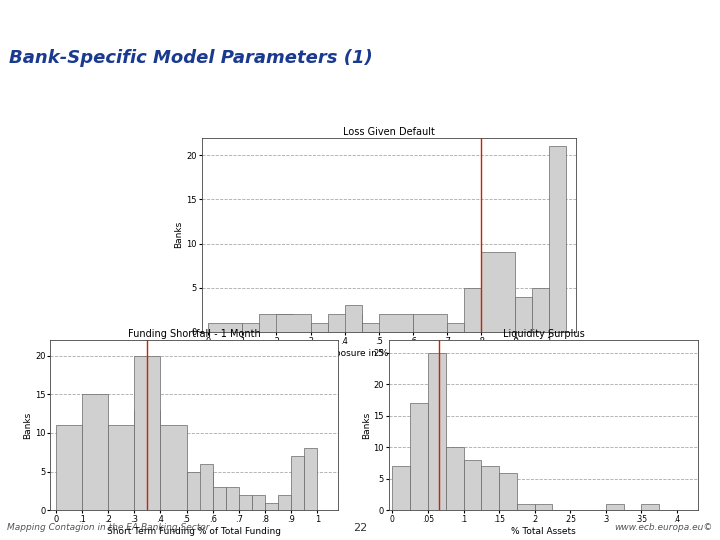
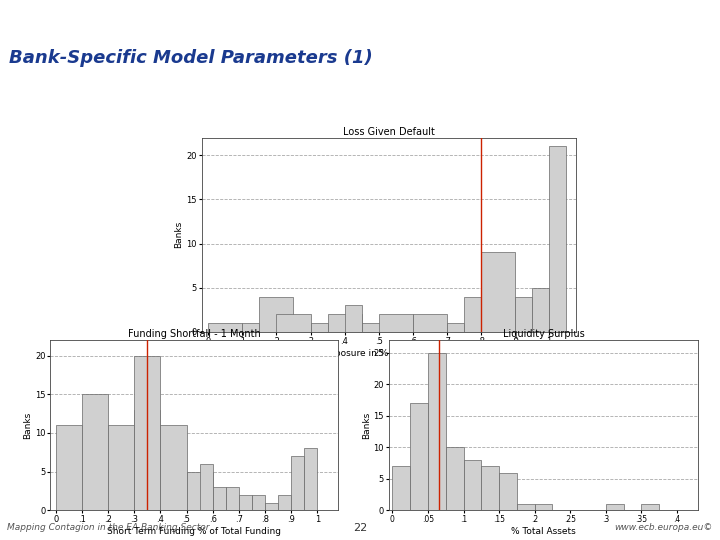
Loss Given Default/.2: 2 -> 4
Loss Given Default/.8: 5 -> 4
